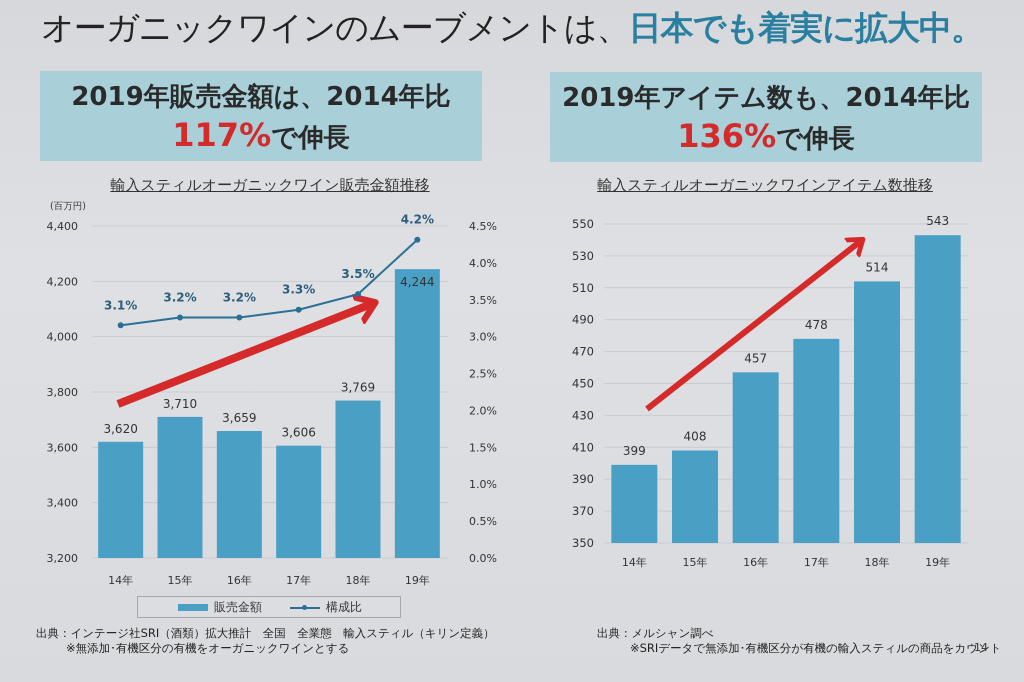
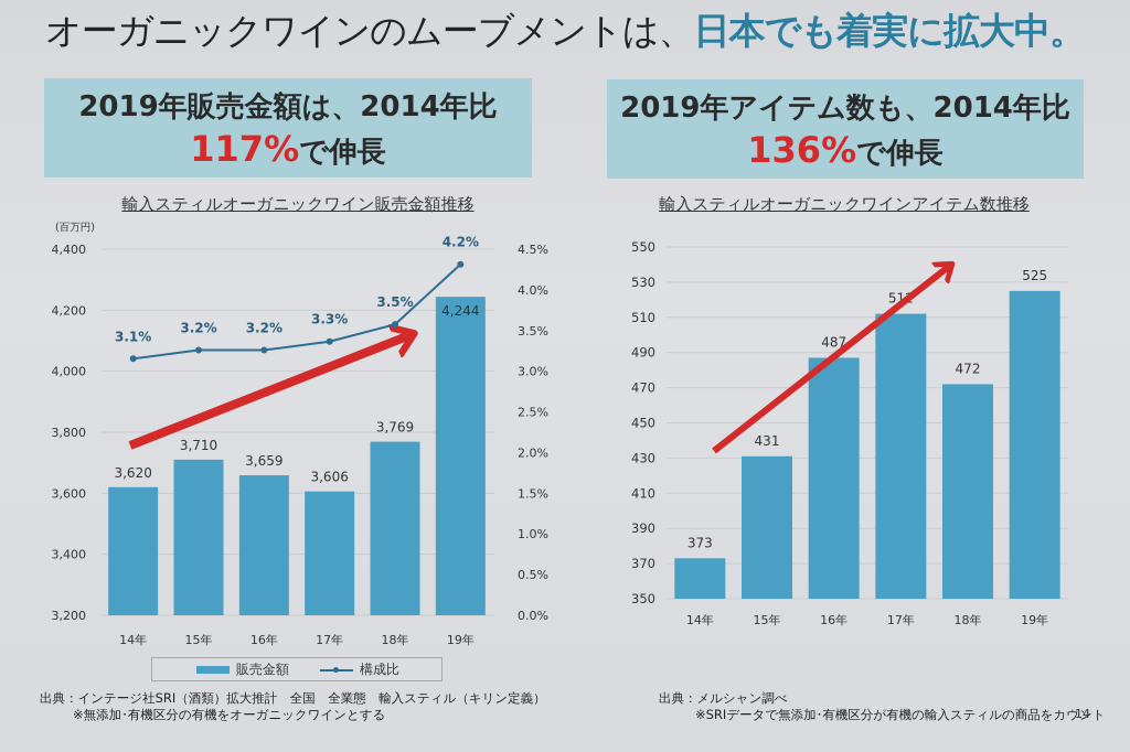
輸入スティルオーガニックワインアイテム数推移/14年: 399 -> 373
輸入スティルオーガニックワインアイテム数推移/15年: 408 -> 431
輸入スティルオーガニックワインアイテム数推移/16年: 457 -> 487
輸入スティルオーガニックワインアイテム数推移/17年: 478 -> 512
輸入スティルオーガニックワインアイテム数推移/18年: 514 -> 472
輸入スティルオーガニックワインアイテム数推移/19年: 543 -> 525
